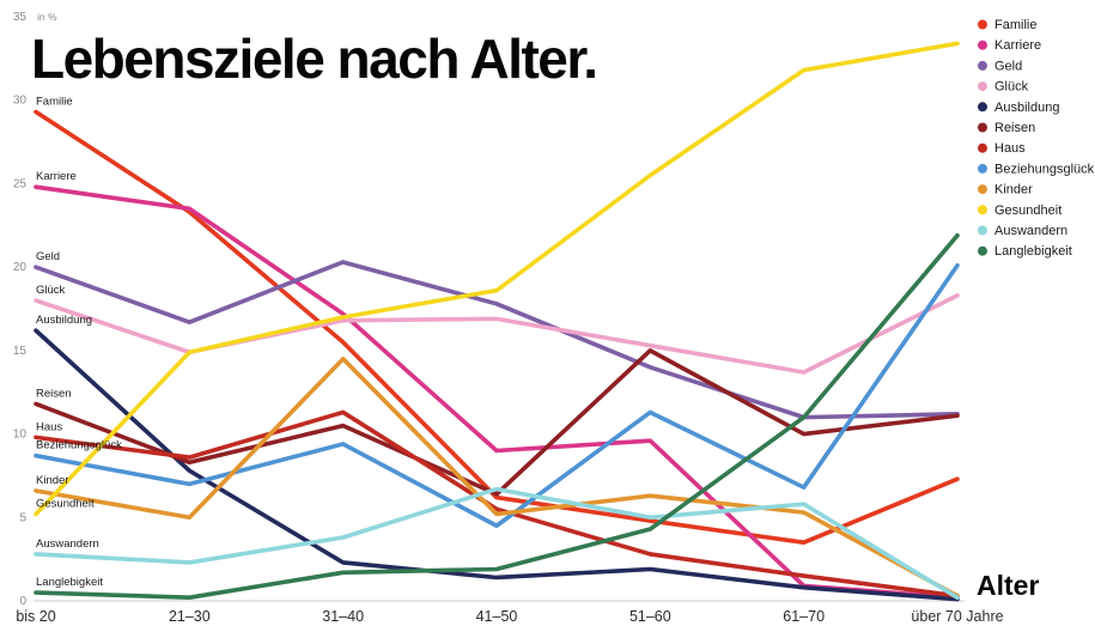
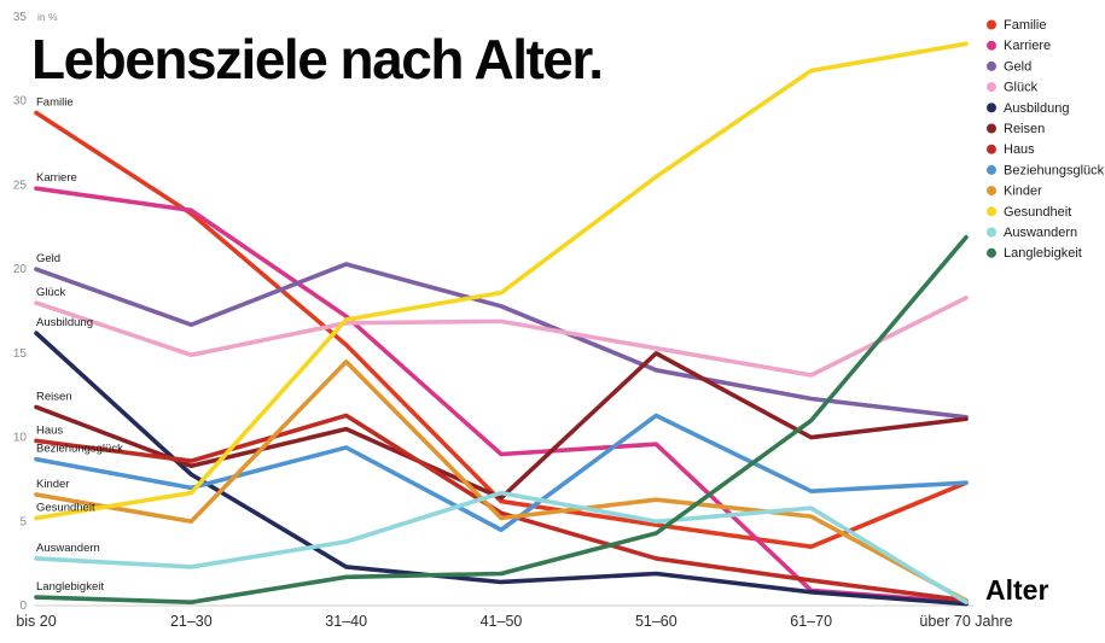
Gesundheit/21–30: 14.9 -> 6.7
Geld/61–70: 11.0 -> 12.3
Beziehungsglück/über 70 Jahre: 20.1 -> 7.3
